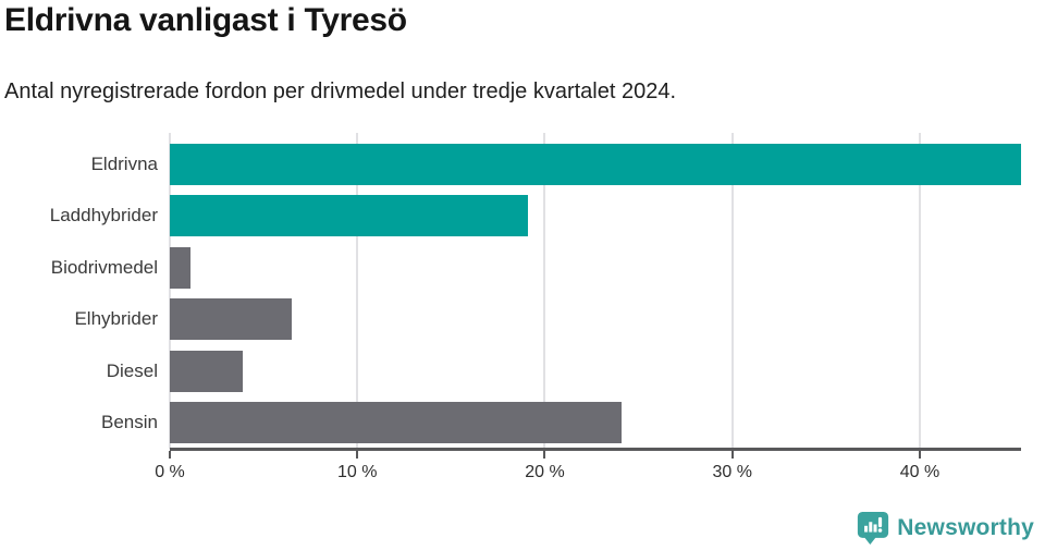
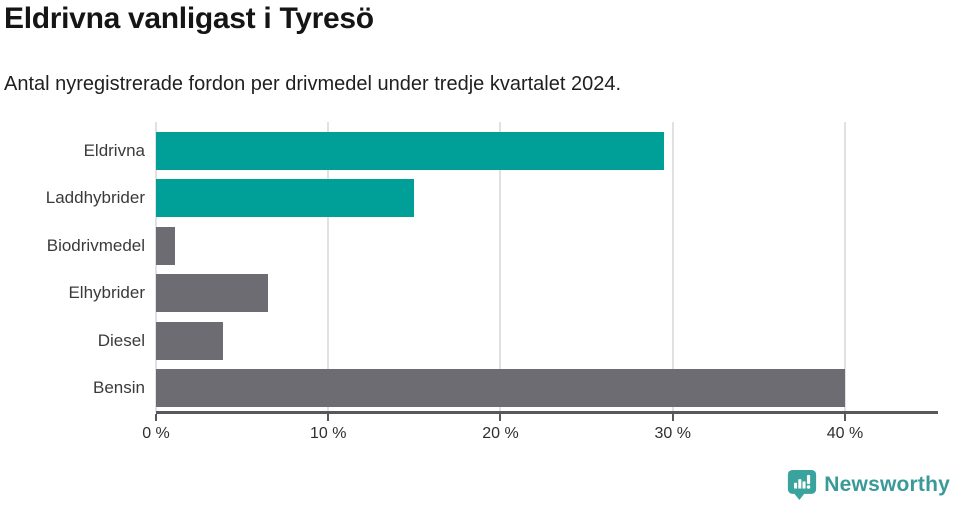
Eldrivna: 45.4% -> 29.5%
Laddhybrider: 19.1% -> 15.0%
Bensin: 24.1% -> 40.0%
